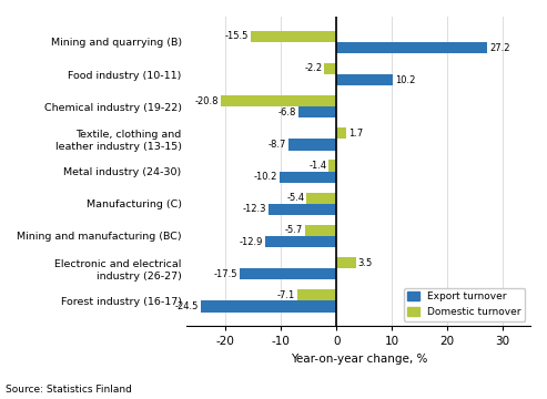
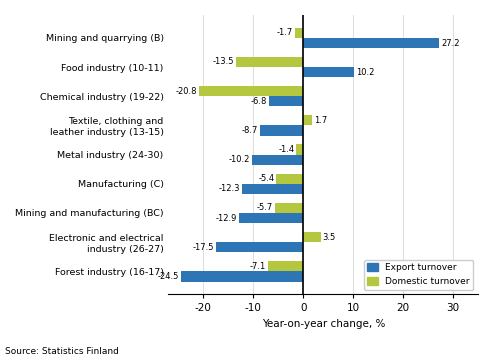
Domestic turnover/Mining and quarrying (B): -15.5 -> -1.7
Domestic turnover/Food industry (10-11): -2.2 -> -13.5
